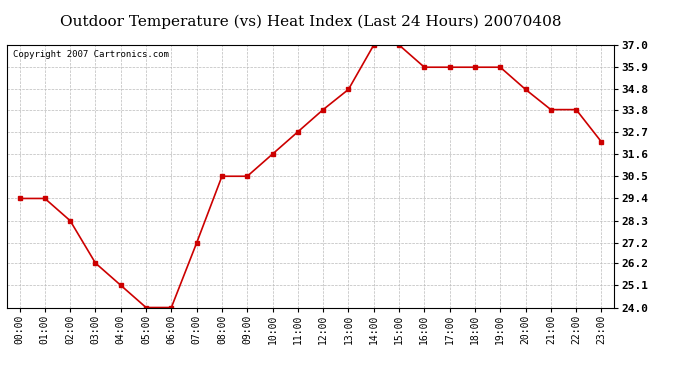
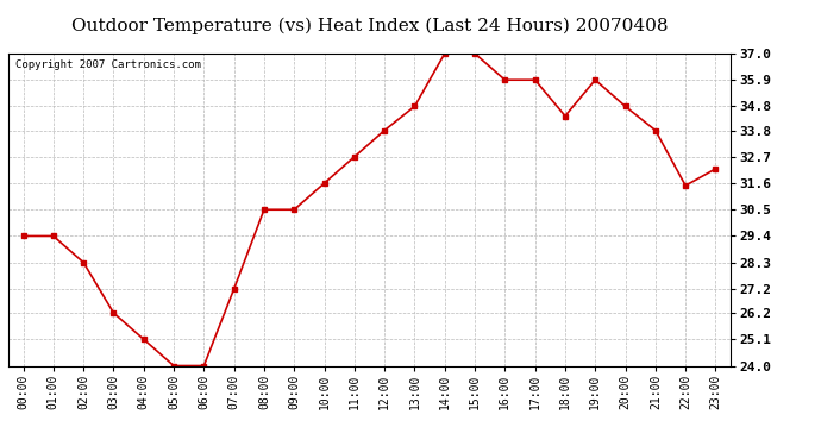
18:00: 35.9 -> 34.4
22:00: 33.8 -> 31.5
